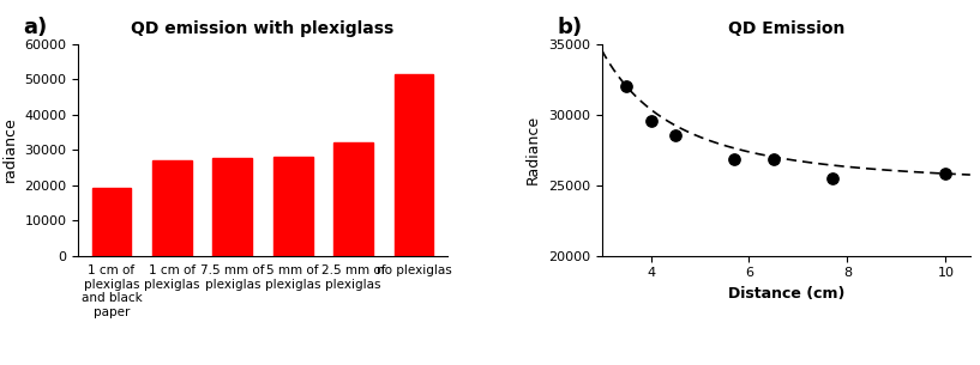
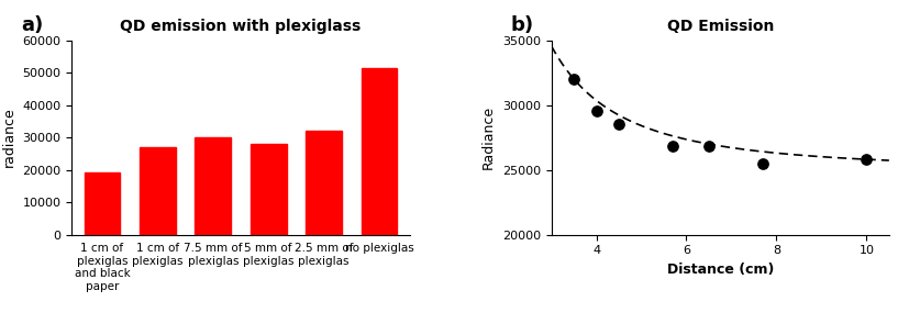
QD emission with plexiglass/7.5 mm of plexiglas: 27500 -> 30000
